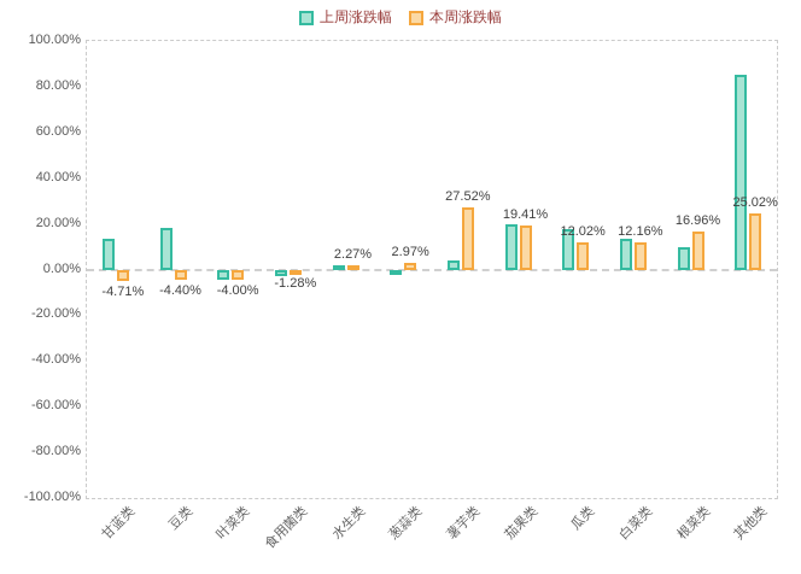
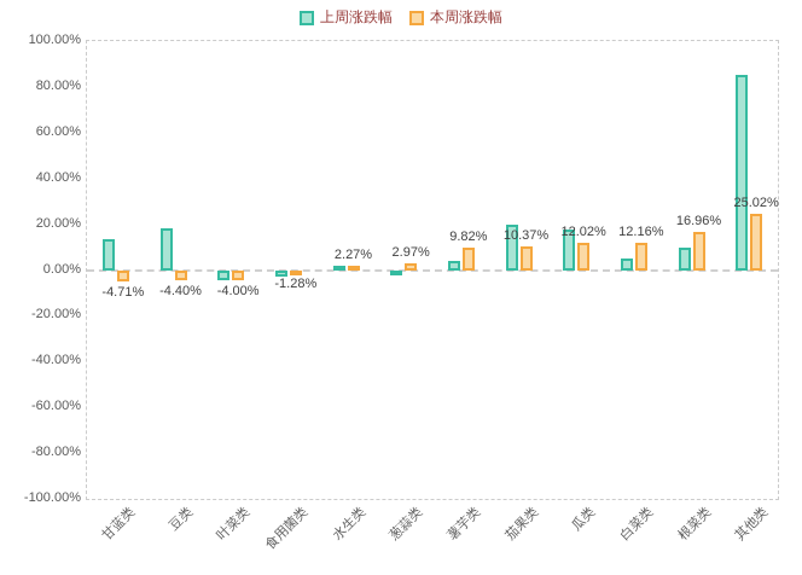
本周涨跌幅/薯芋类: 27.52% -> 9.82%
本周涨跌幅/茄果类: 19.41% -> 10.37%
上周涨跌幅/白菜类: 14% -> 6%
